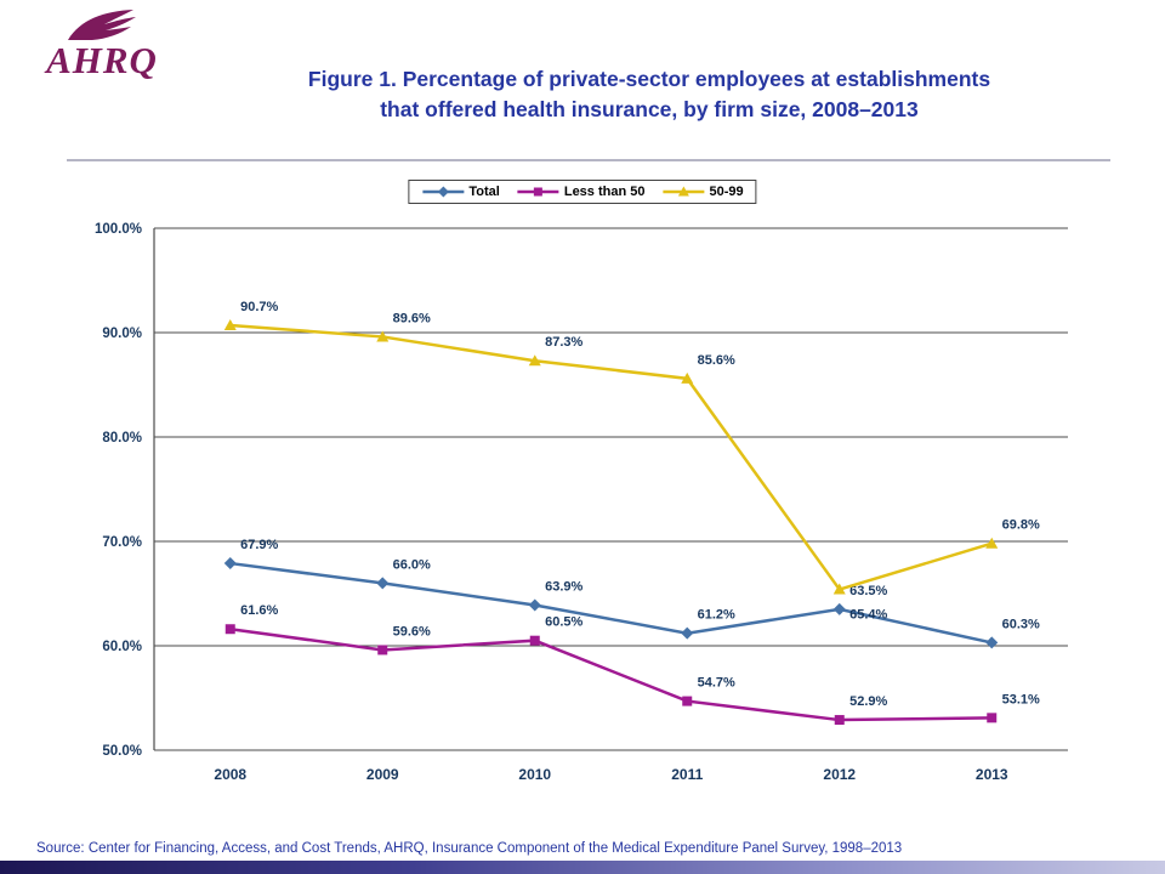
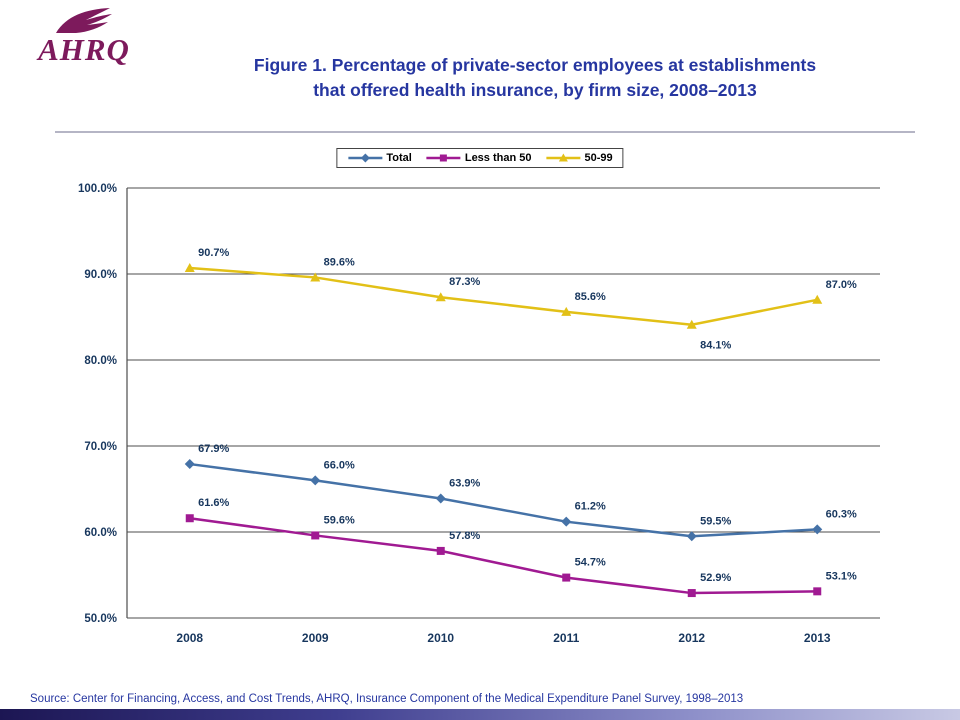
Less than 50/2010: 60.5% -> 57.8%
Total/2012: 63.5% -> 59.5%
50-99/2012: 65.4% -> 84.1%
50-99/2013: 69.8% -> 87.0%
